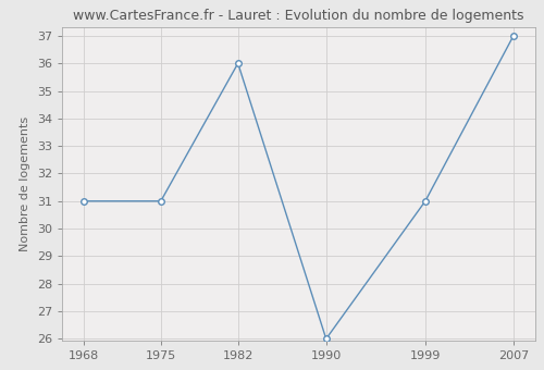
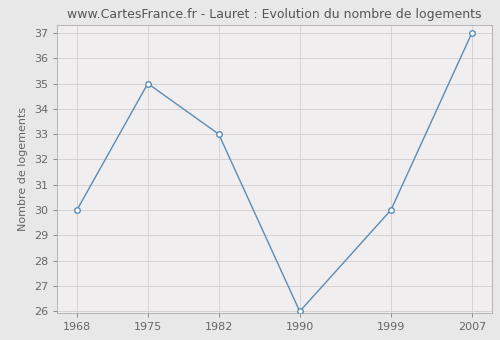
1968: 31 -> 30
1975: 31 -> 35
1982: 36 -> 33
1999: 31 -> 30
